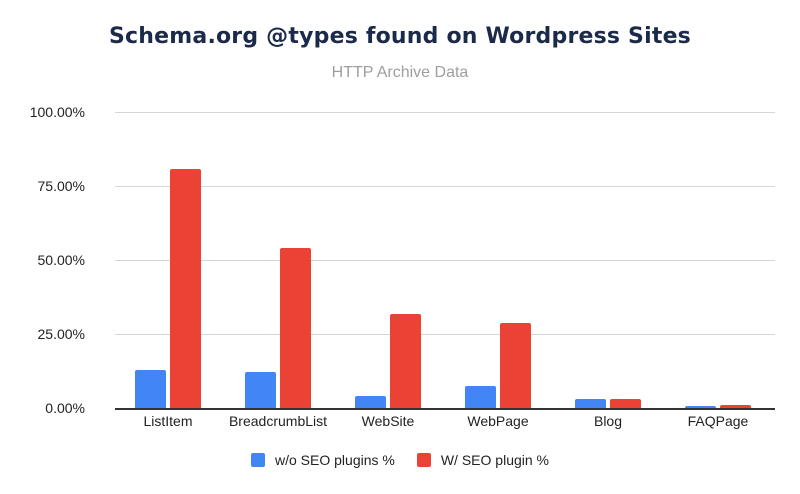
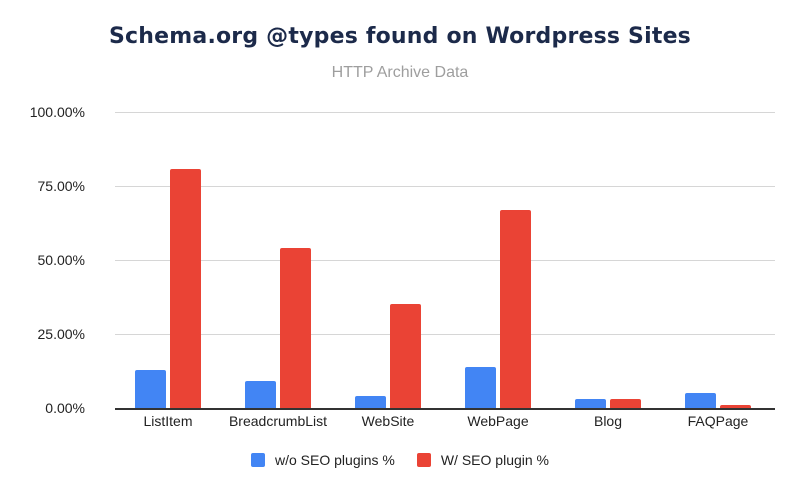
w/o SEO plugins %/BreadcrumbList: 12% -> 9%
W/ SEO plugin %/WebSite: 32% -> 35%
w/o SEO plugins %/WebPage: 7% -> 14%
W/ SEO plugin %/WebPage: 29% -> 67%
w/o SEO plugins %/FAQPage: 1% -> 5%
